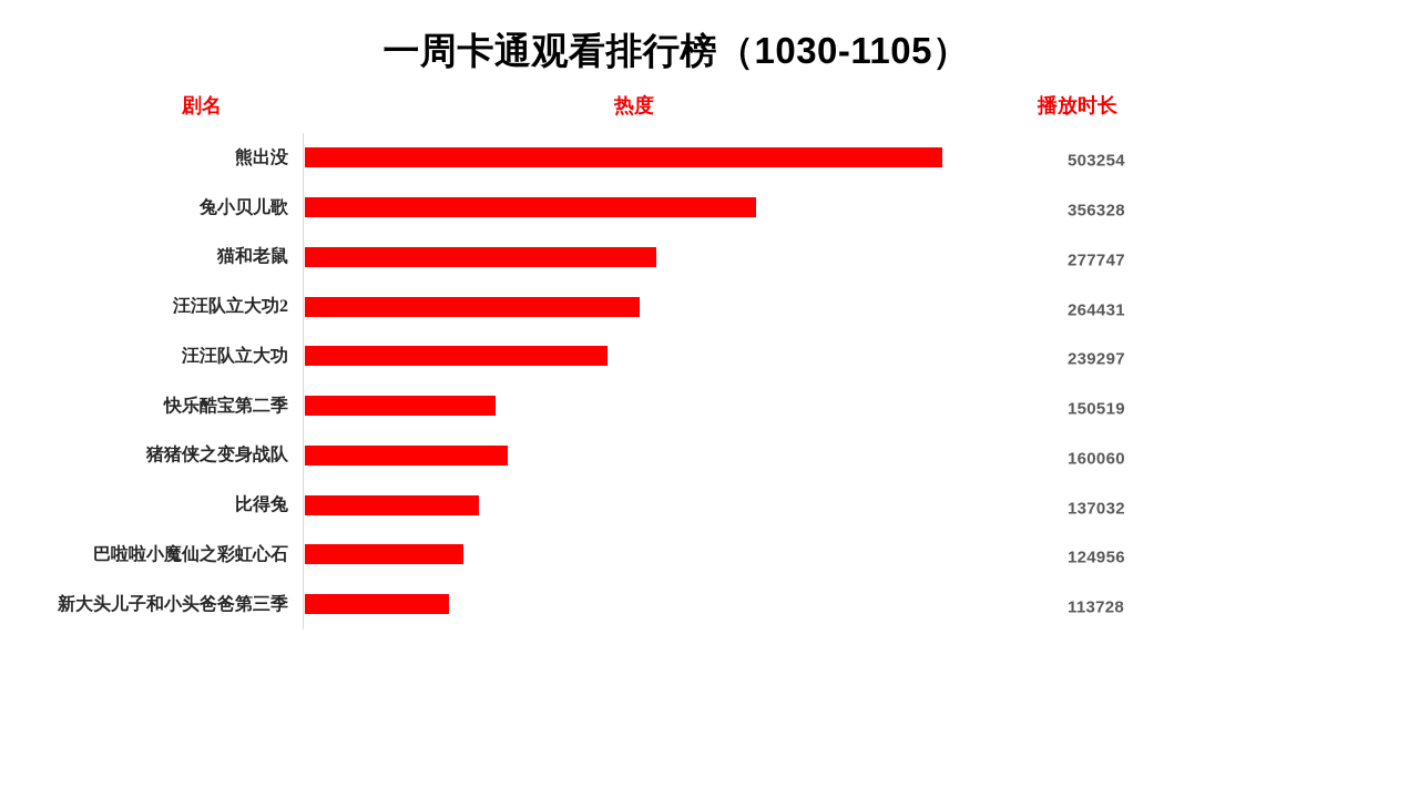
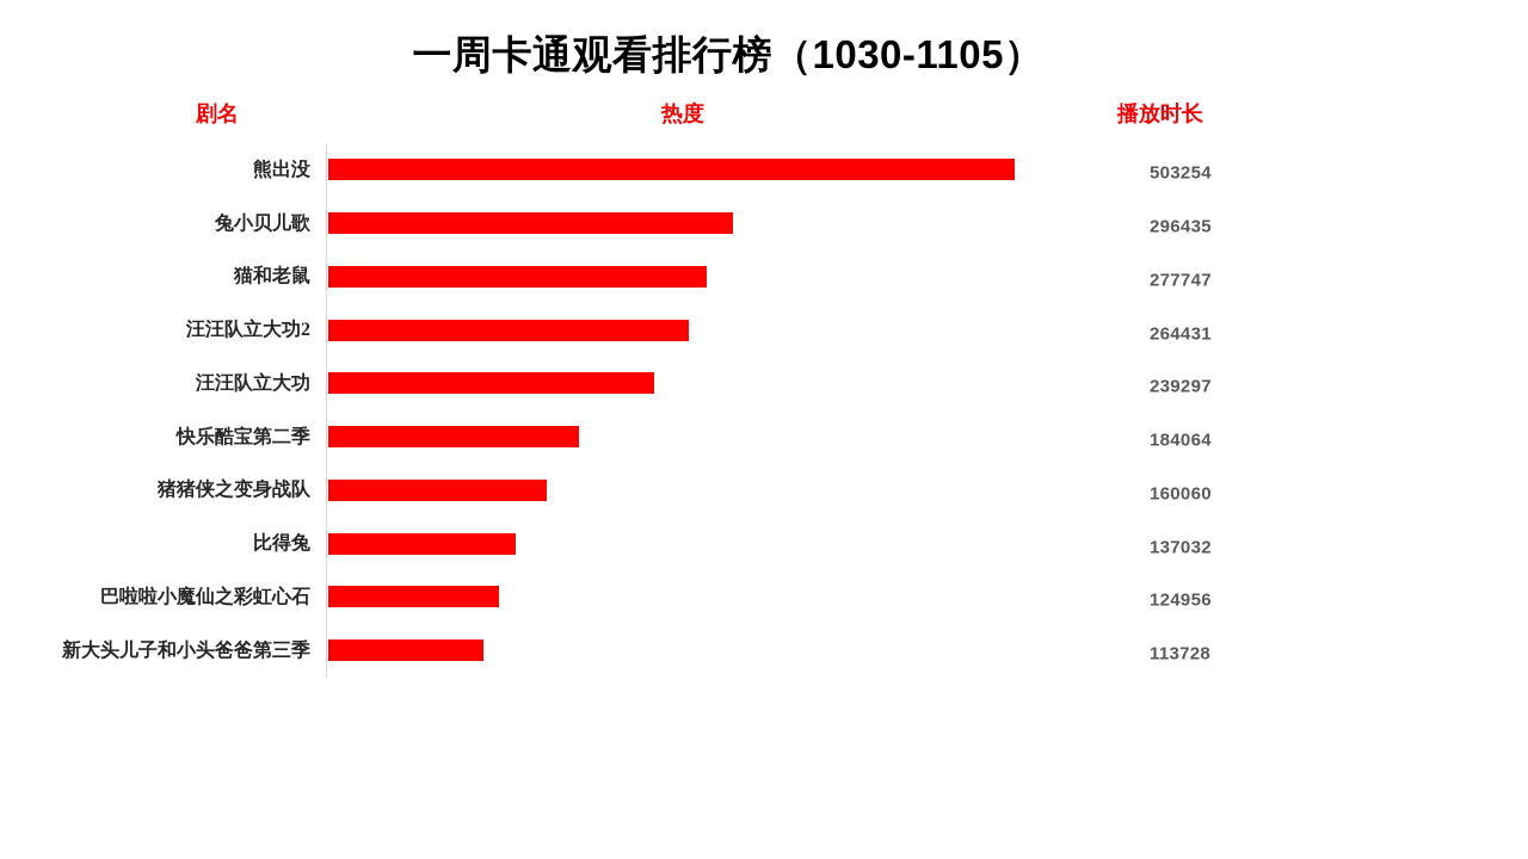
兔小贝儿歌: 356328 -> 296435
快乐酷宝第二季: 150519 -> 184064
